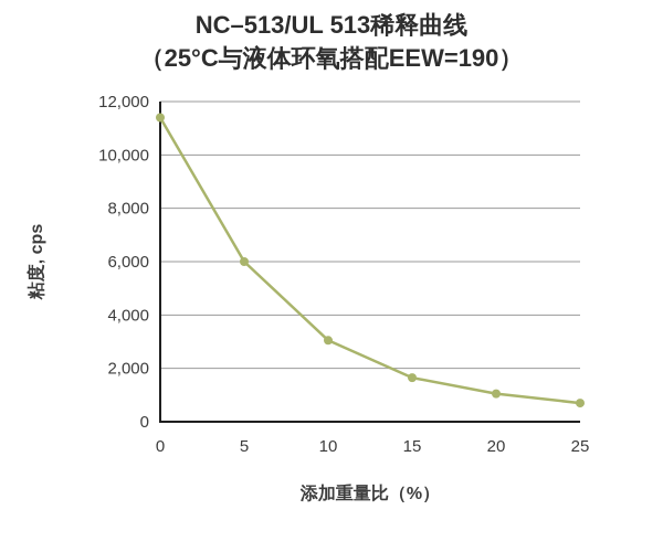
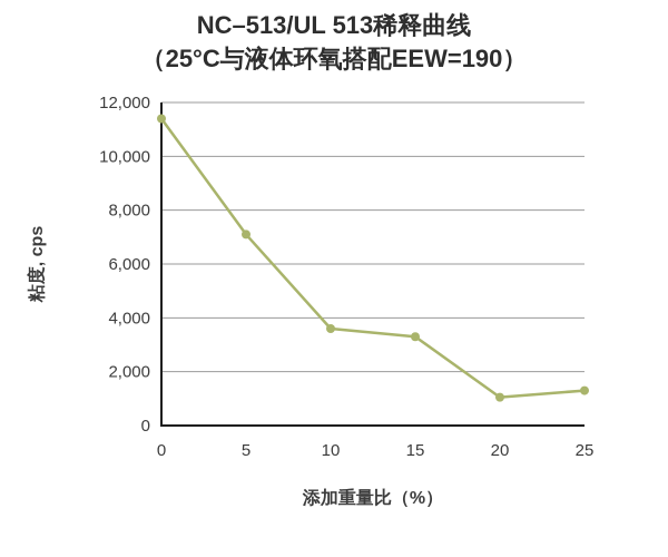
5: 6000 -> 7100
10: 3000 -> 3600
15: 1600 -> 3300
25: 700 -> 1300
